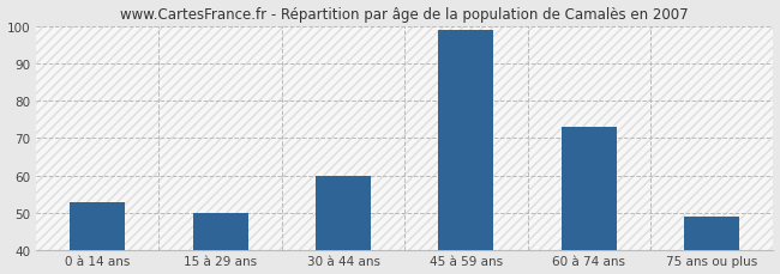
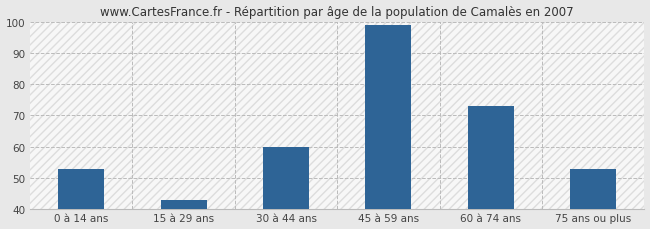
15 à 29 ans: 50 -> 43
75 ans ou plus: 49 -> 53
